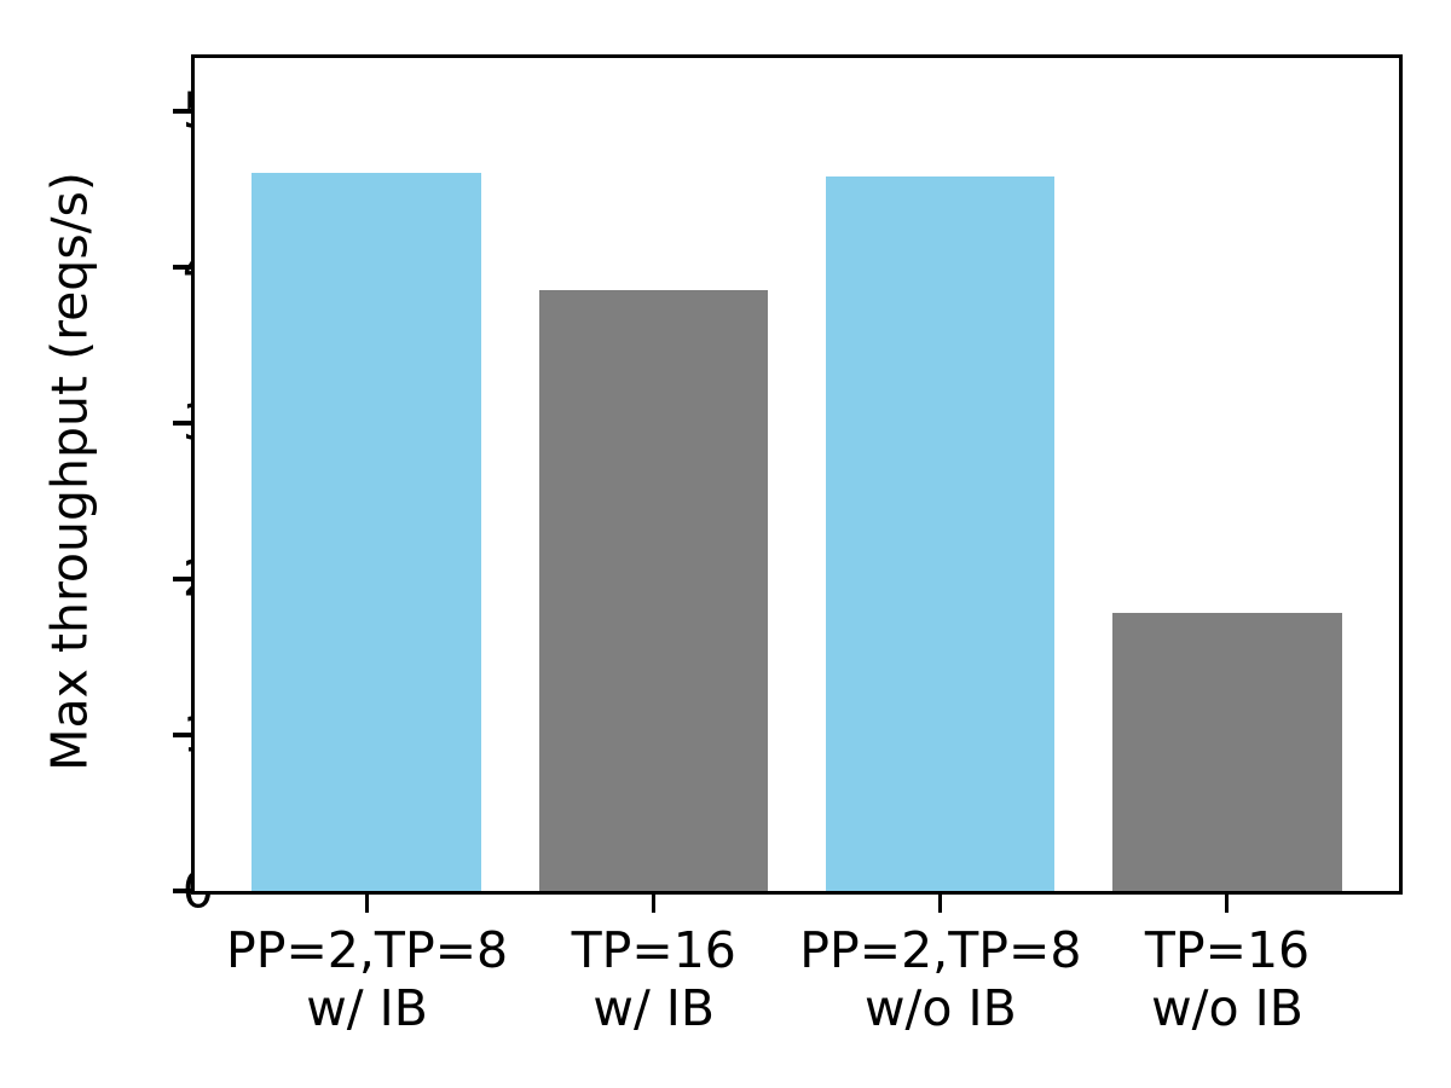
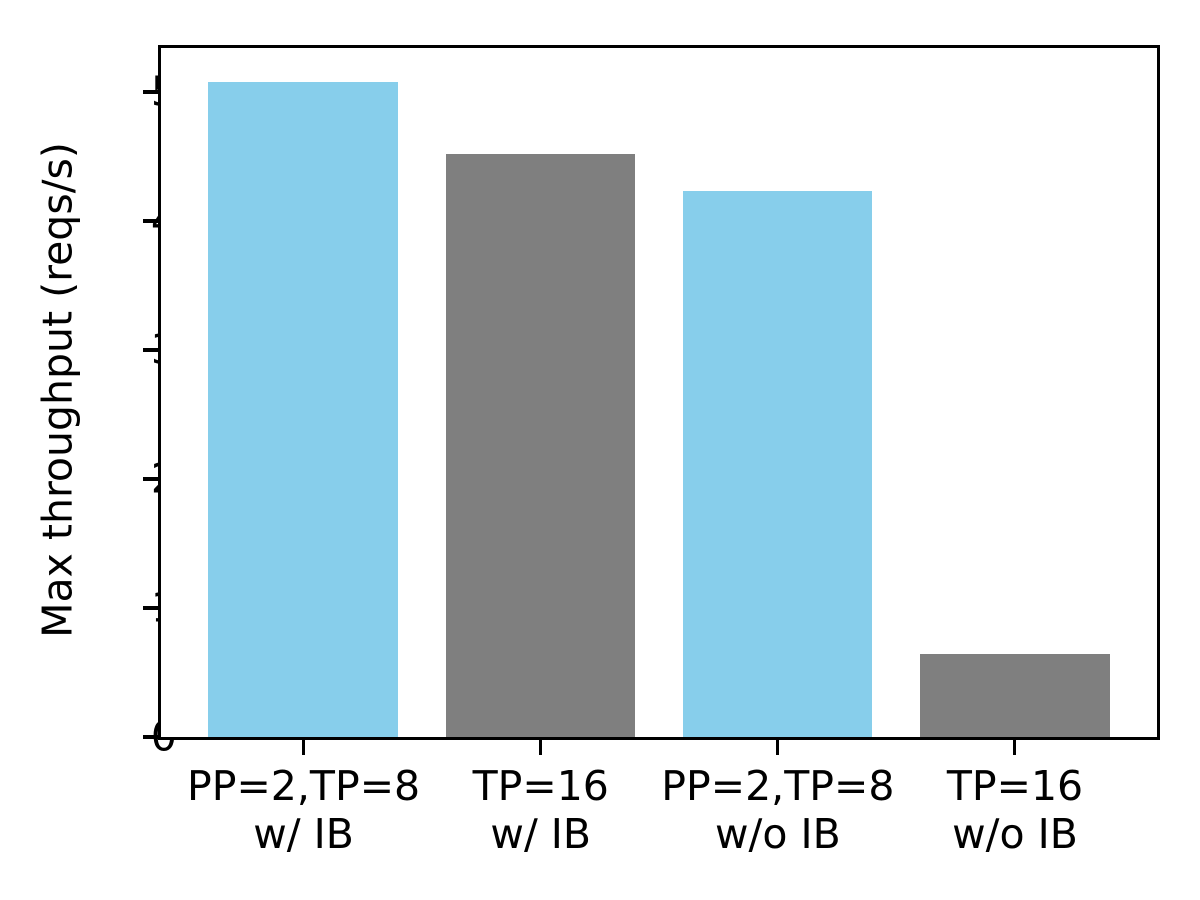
PP=2,TP=8 w/ IB: 4.60 -> 5.08
TP=16 w/ IB: 3.85 -> 4.52
PP=2,TP=8 w/o IB: 4.58 -> 4.23
TP=16 w/o IB: 1.78 -> 0.64
